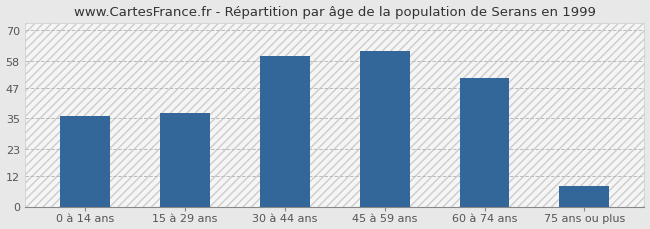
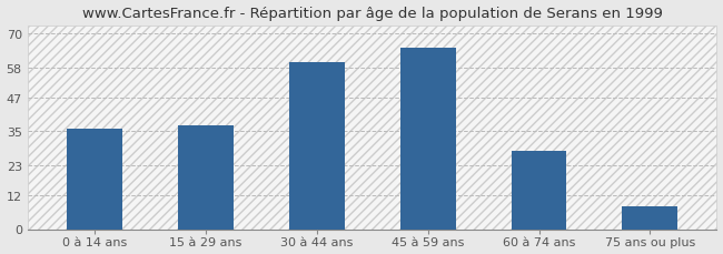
45 à 59 ans: 62 -> 65
60 à 74 ans: 51 -> 28
